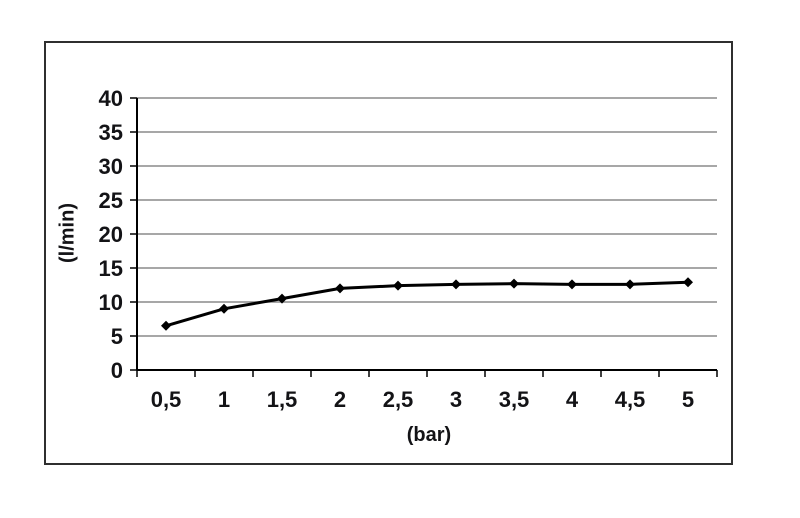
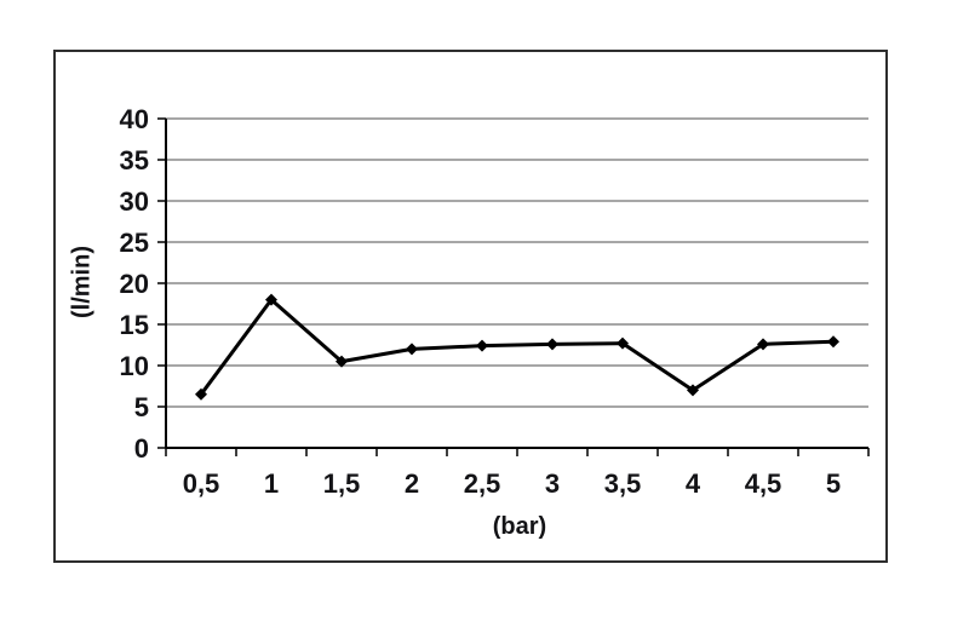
1: 9 -> 18
4: 13 -> 7
